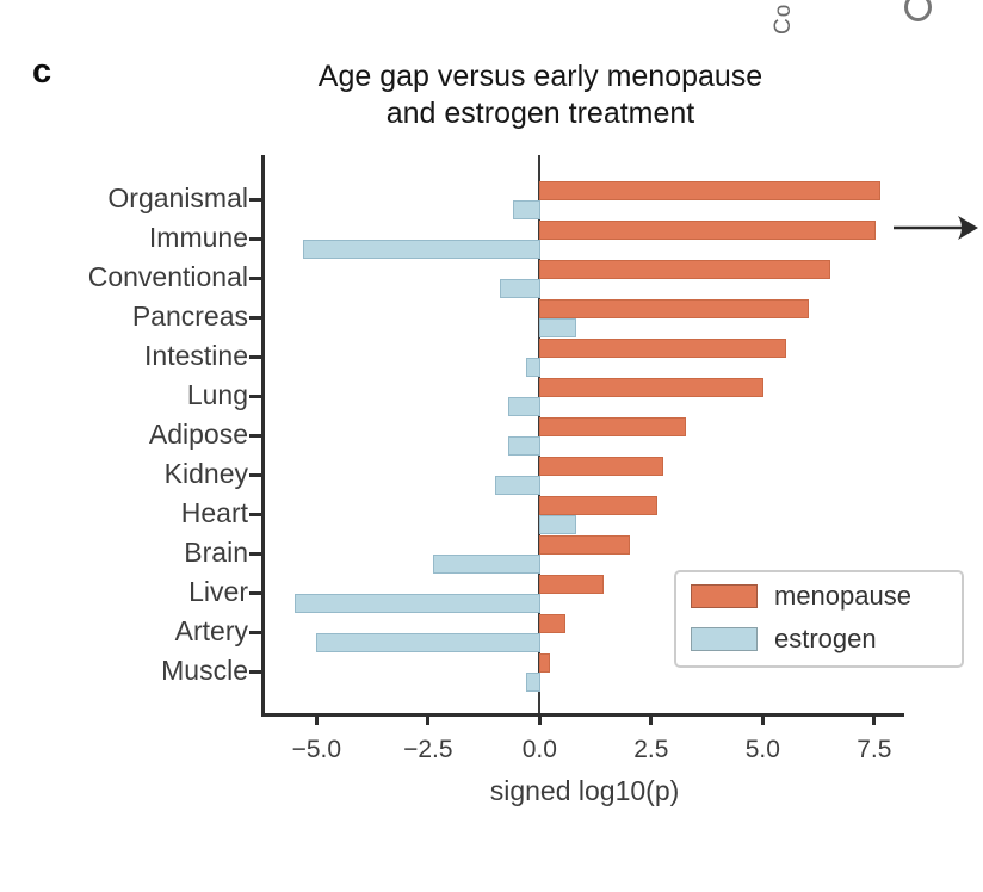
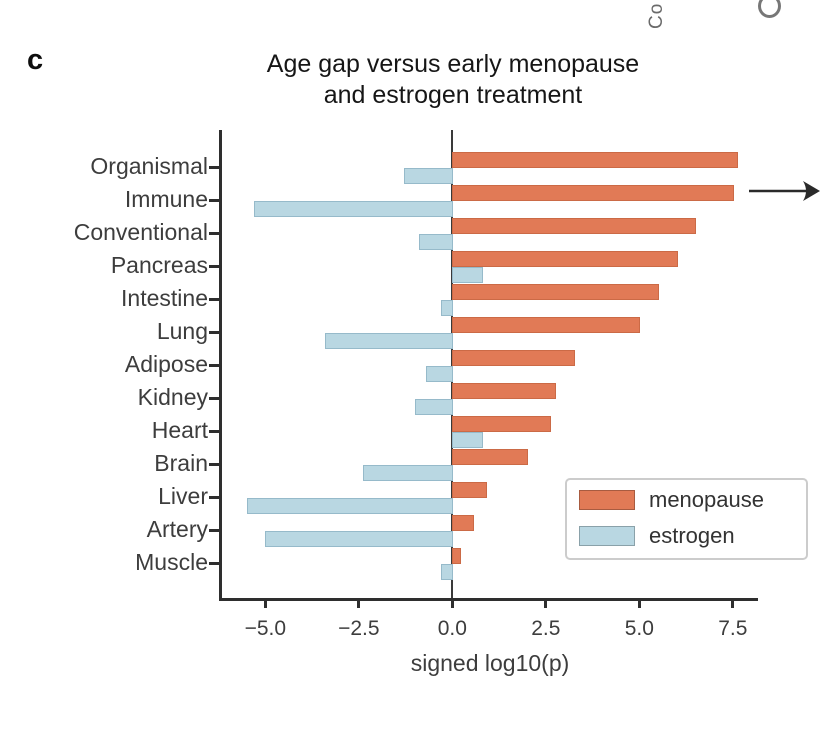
estrogen/Organismal: -0.6 -> -1.3
estrogen/Lung: -0.7 -> -3.4
menopause/Liver: 1.4 -> 0.9
